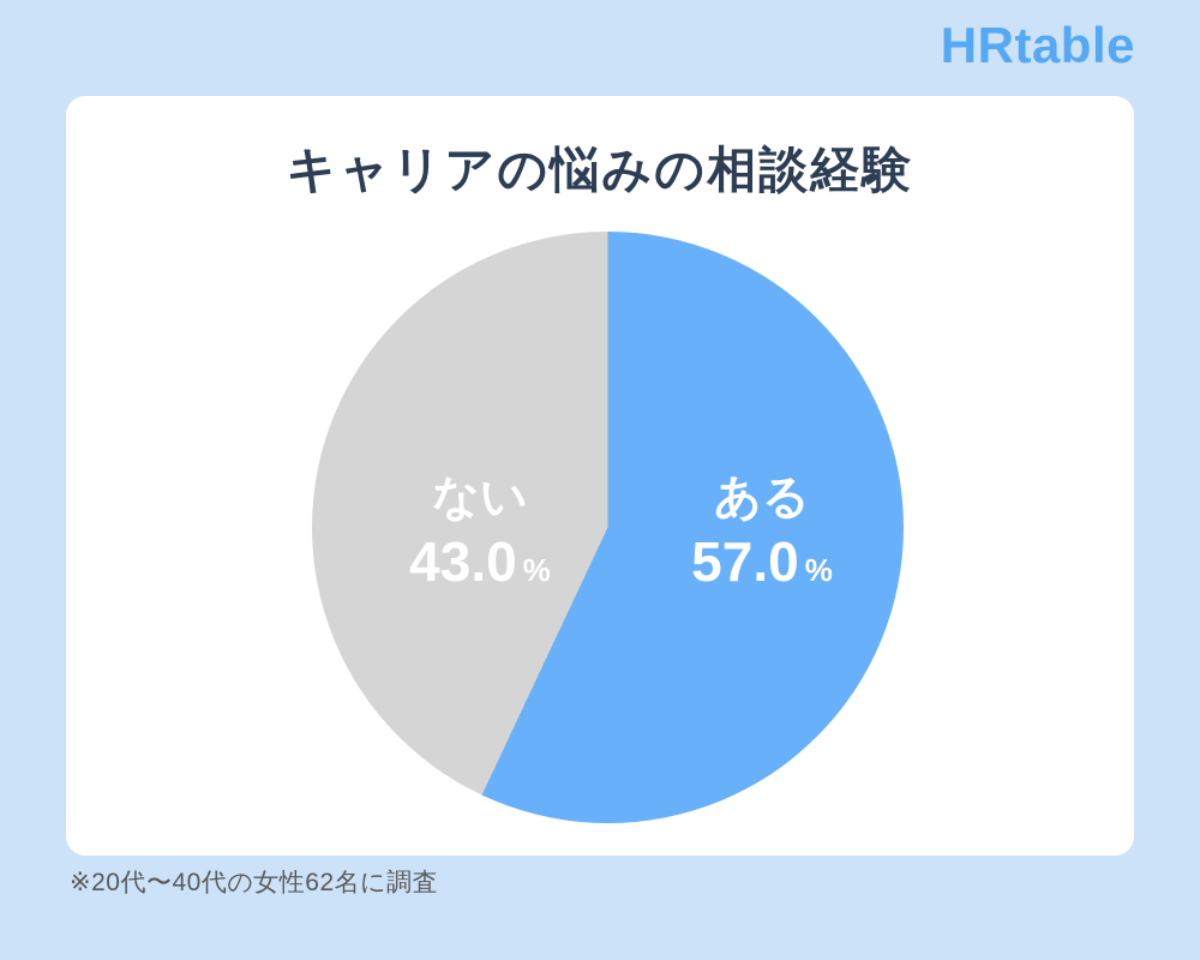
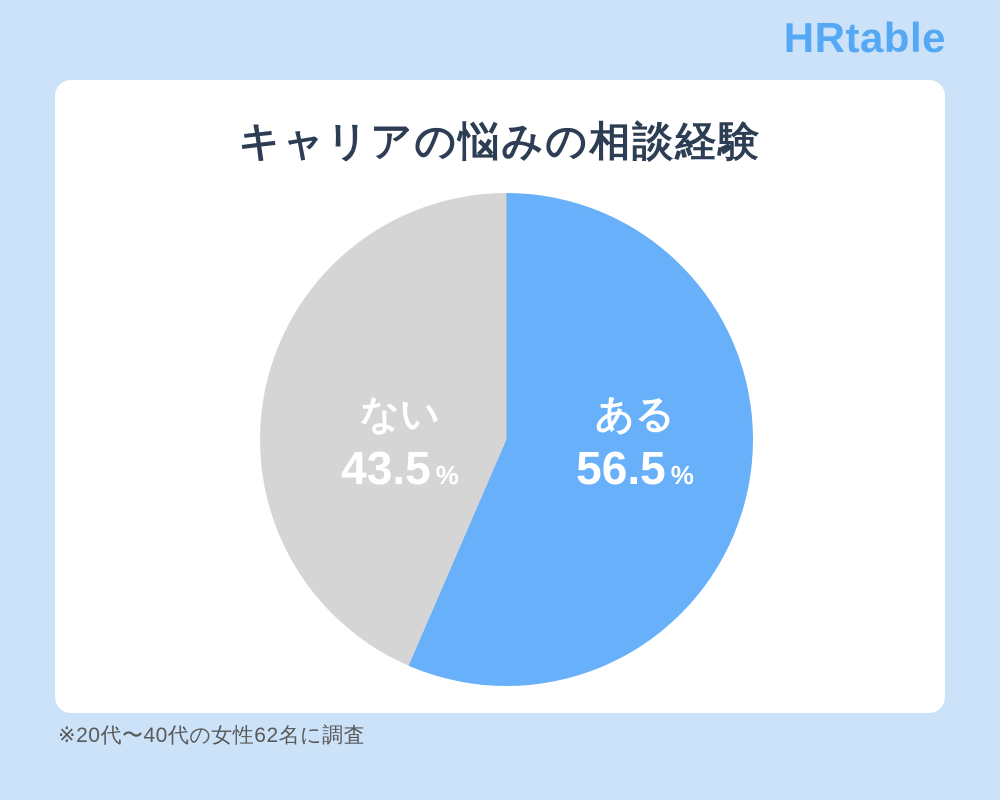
ある: 57.0 -> 56.5
ない: 43.0 -> 43.5
